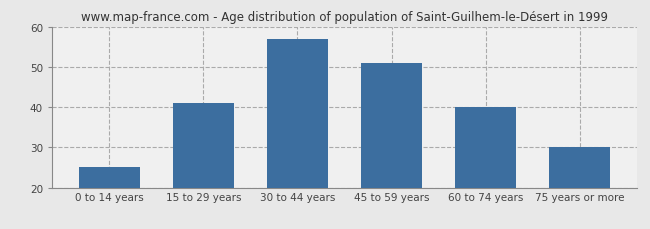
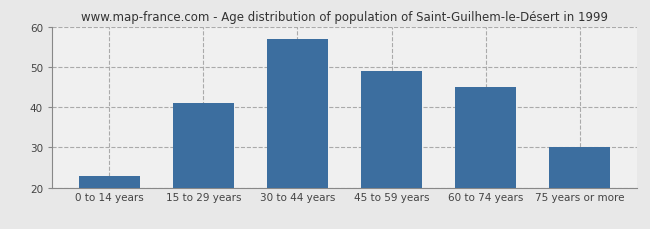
0 to 14 years: 25 -> 23
45 to 59 years: 51 -> 49
60 to 74 years: 40 -> 45
